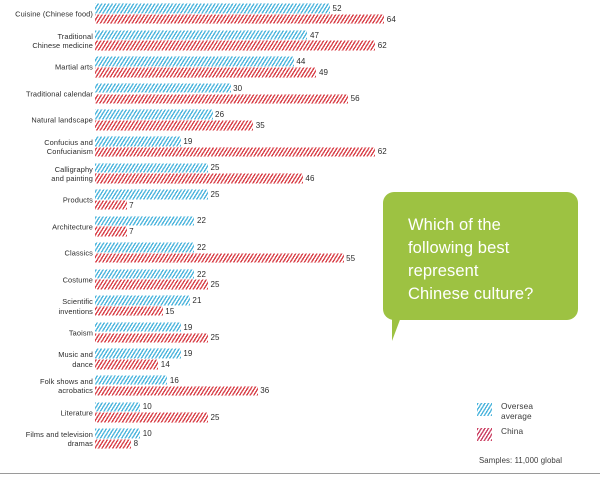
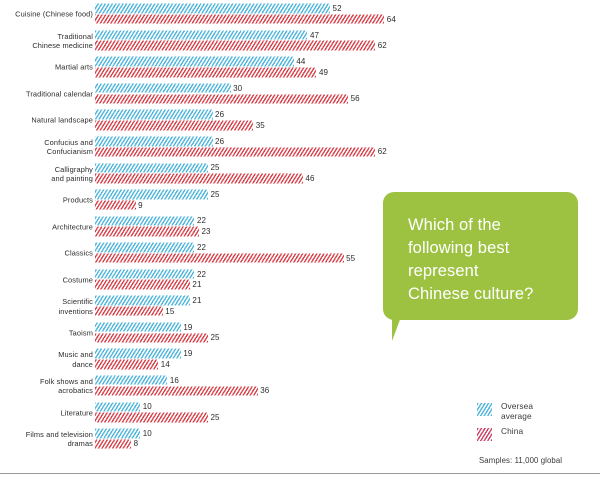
Oversea average/Confucius and Confucianism: 19 -> 26
China/Products: 7 -> 9
China/Architecture: 7 -> 23
China/Costume: 25 -> 21
